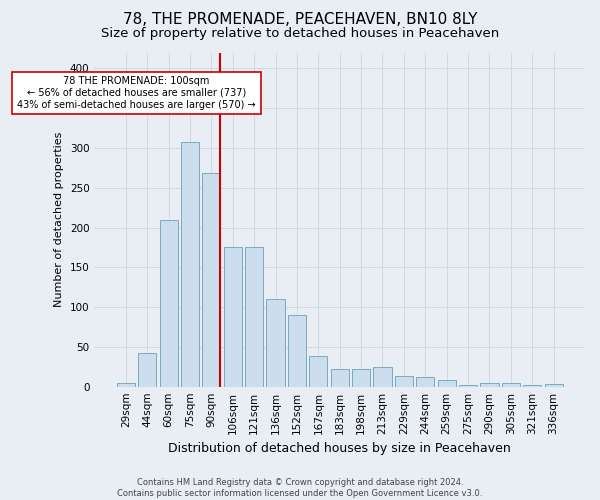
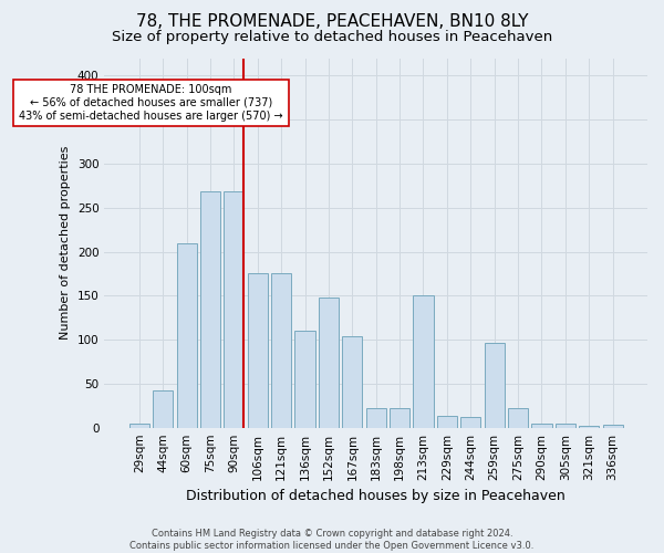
75sqm: 308 -> 268
152sqm: 90 -> 148
167sqm: 38 -> 104
213sqm: 25 -> 150
259sqm: 9 -> 96
275sqm: 2 -> 22
